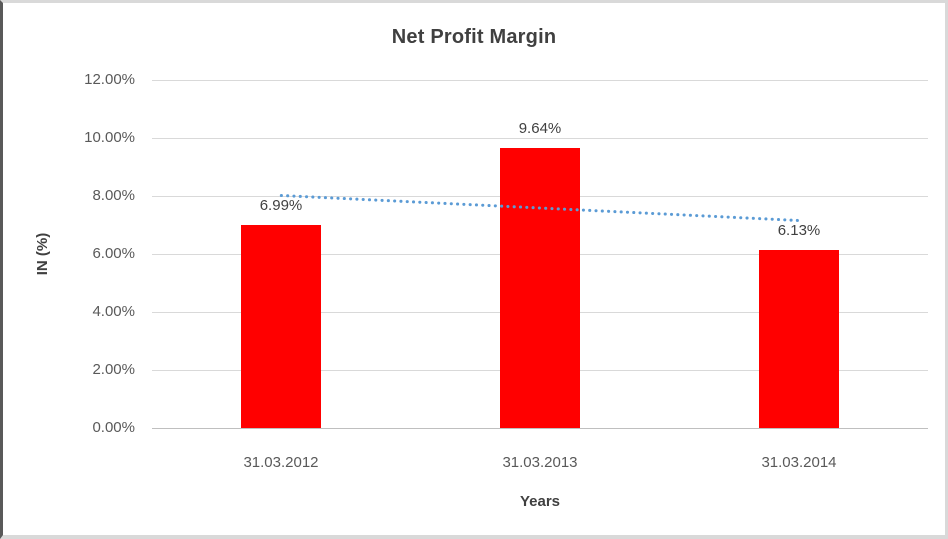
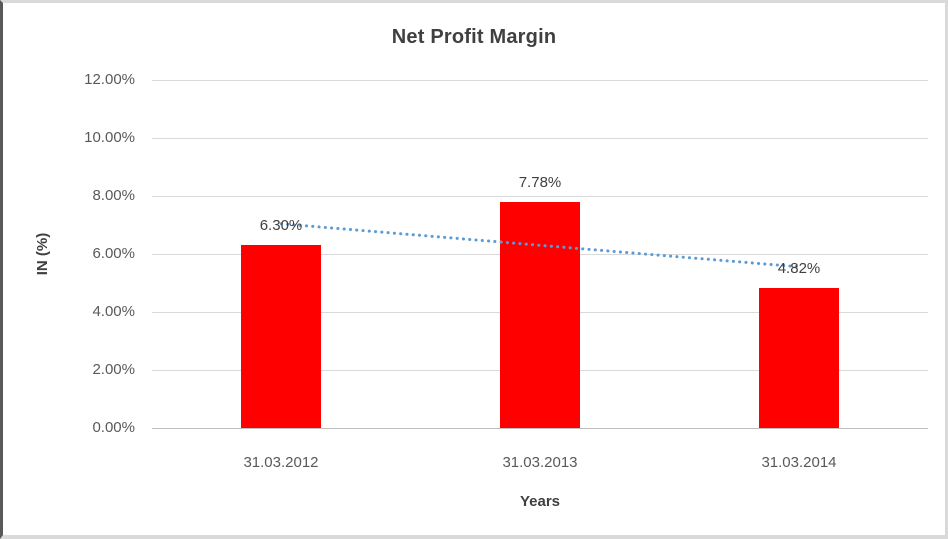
31.03.2012: 6.99% -> 6.30%
31.03.2013: 9.64% -> 7.78%
31.03.2014: 6.13% -> 4.82%
